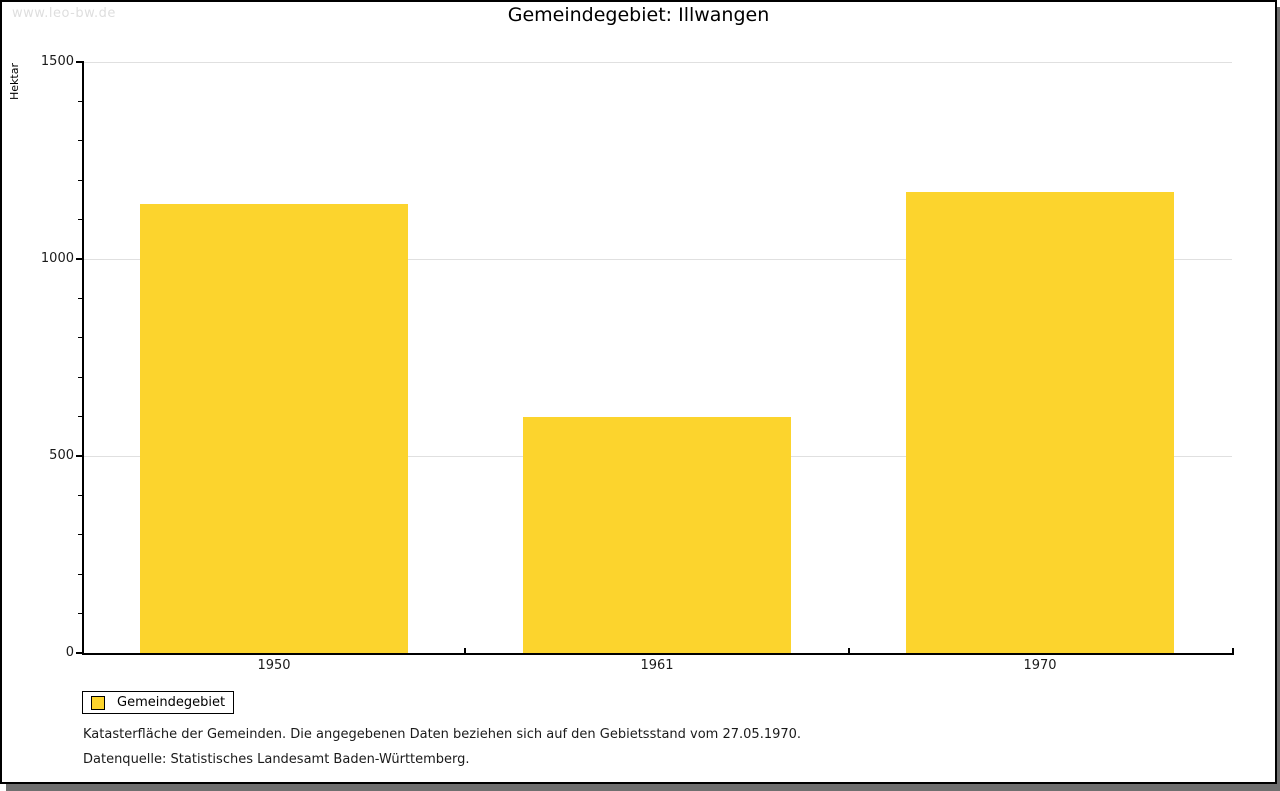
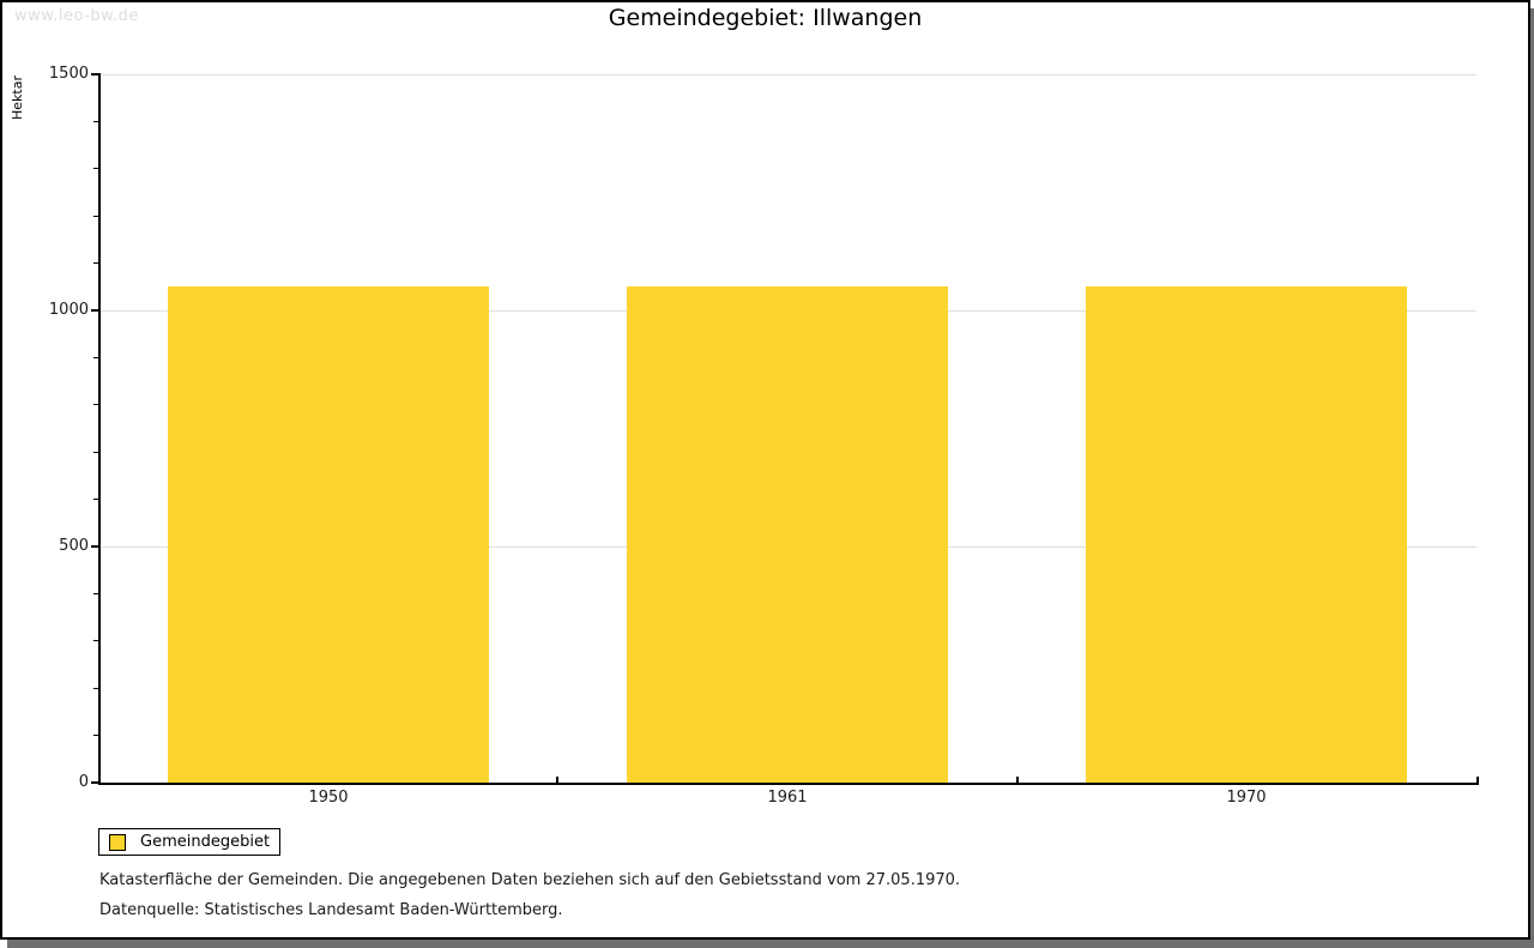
1950: 1140 -> 1050
1961: 600 -> 1050
1970: 1170 -> 1050
